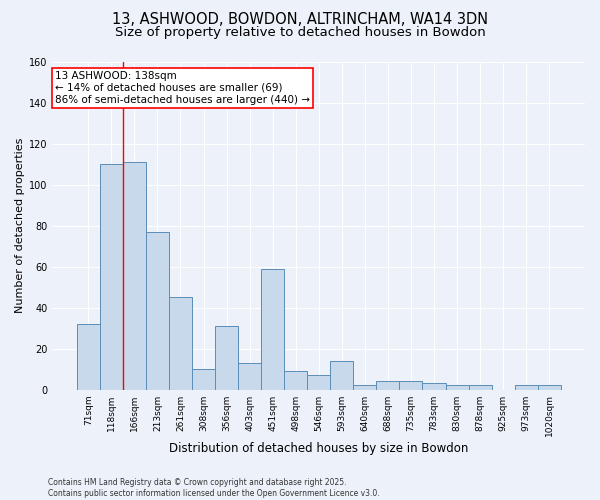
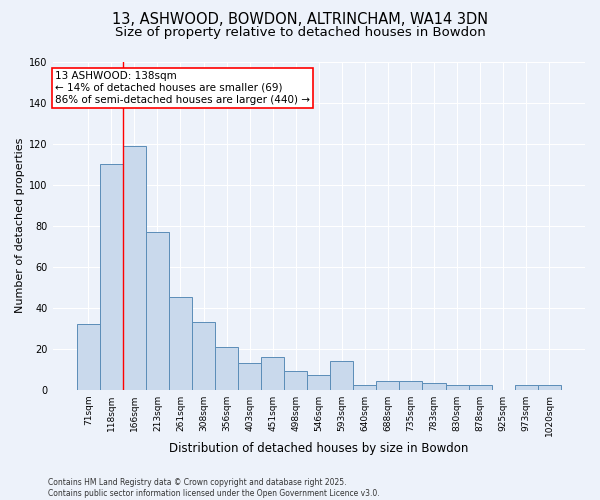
166sqm: 111 -> 119
308sqm: 10 -> 33
356sqm: 31 -> 21
451sqm: 59 -> 16
